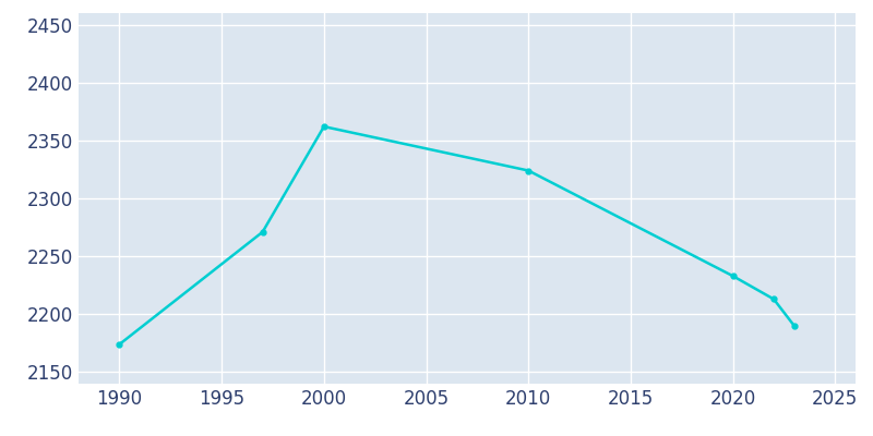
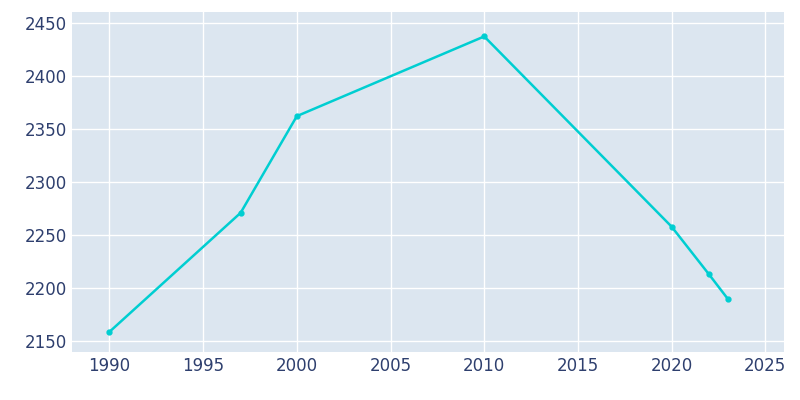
1990: 2174 -> 2159
2010: 2324 -> 2437
2020: 2233 -> 2258
